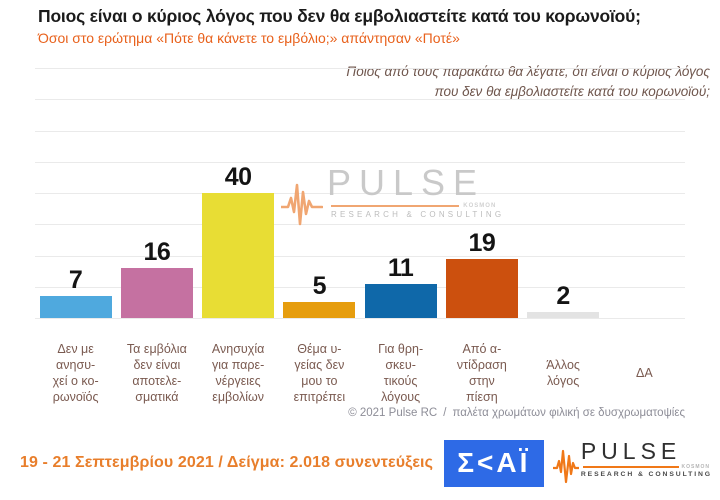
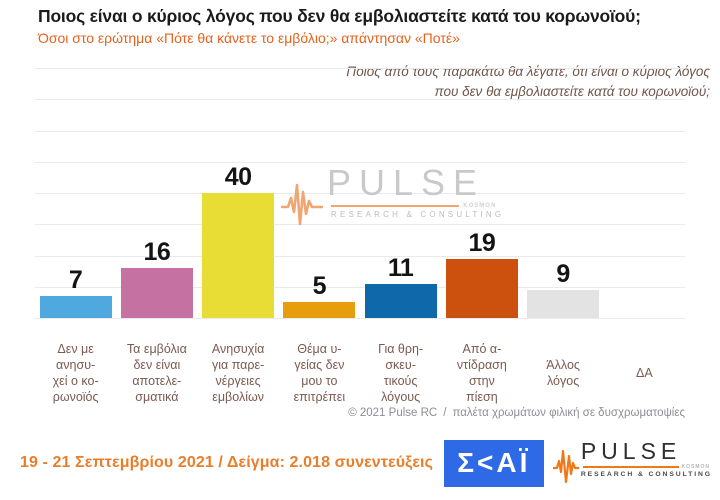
Άλλος λόγος: 2 -> 9
